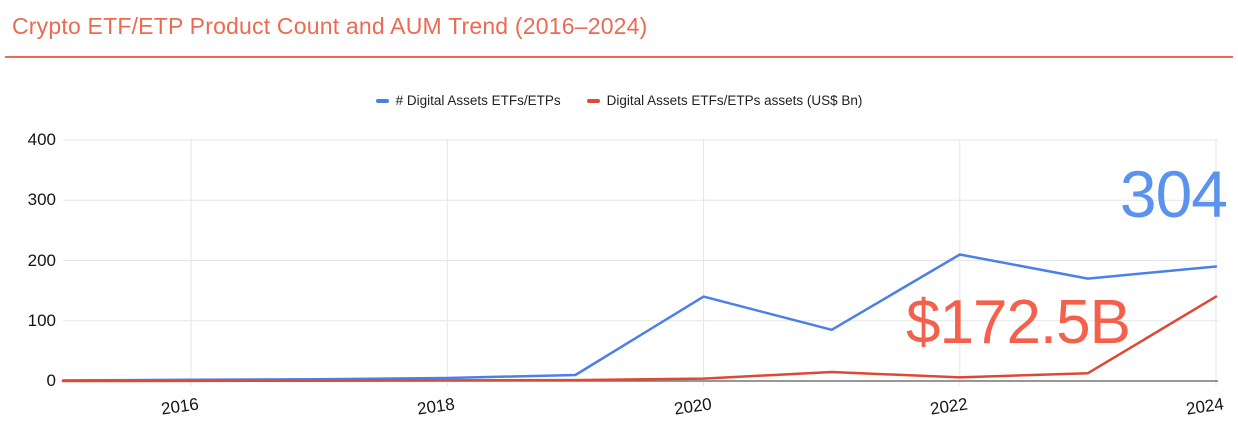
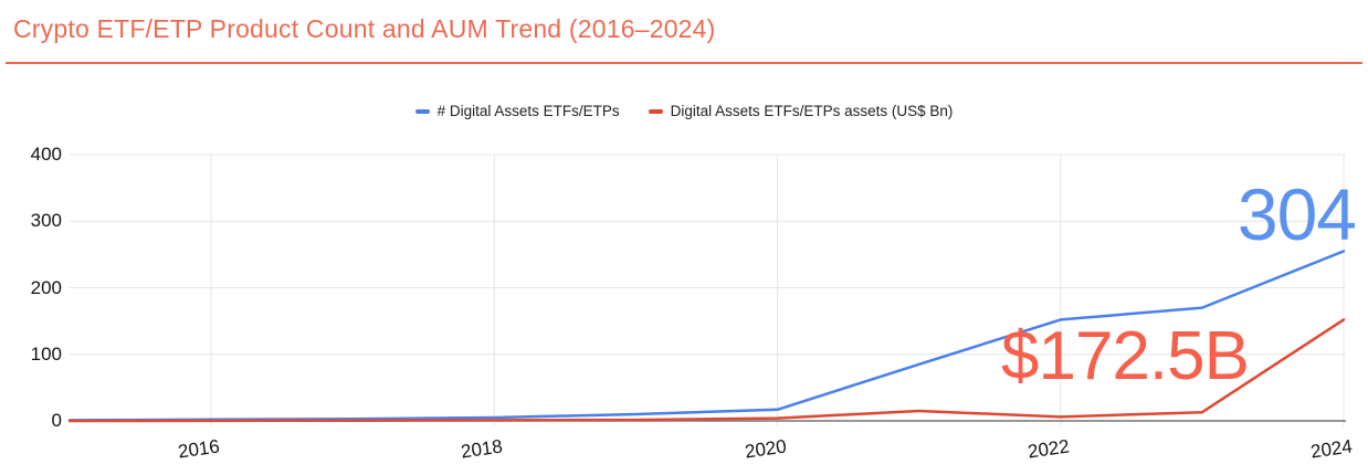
# Digital Assets ETFs/ETPs/2020: 140 -> 20
# Digital Assets ETFs/ETPs/2022: 210 -> 150
# Digital Assets ETFs/ETPs/2024: 190 -> 260
Digital Assets ETFs/ETPs assets (US$ Bn)/2024: 140 -> 150
